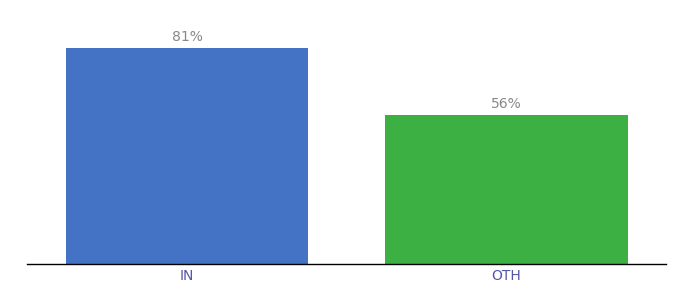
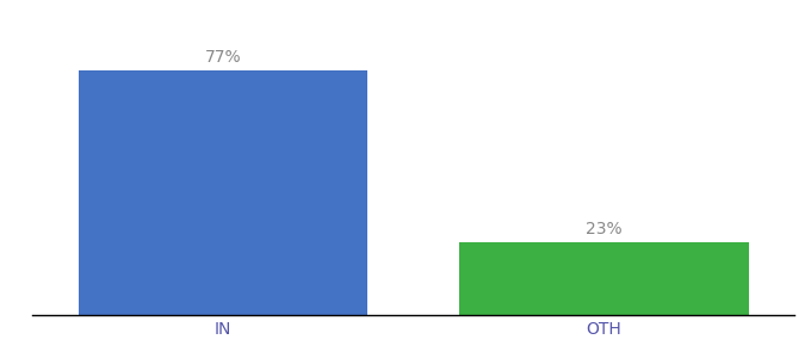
IN: 81% -> 77%
OTH: 56% -> 23%
